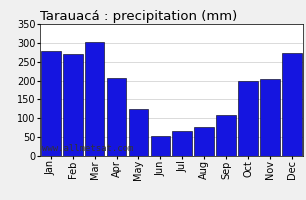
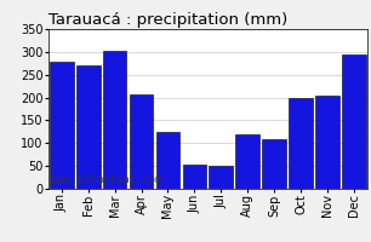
Jul: 65 -> 50
Aug: 78 -> 120
Dec: 272 -> 295
